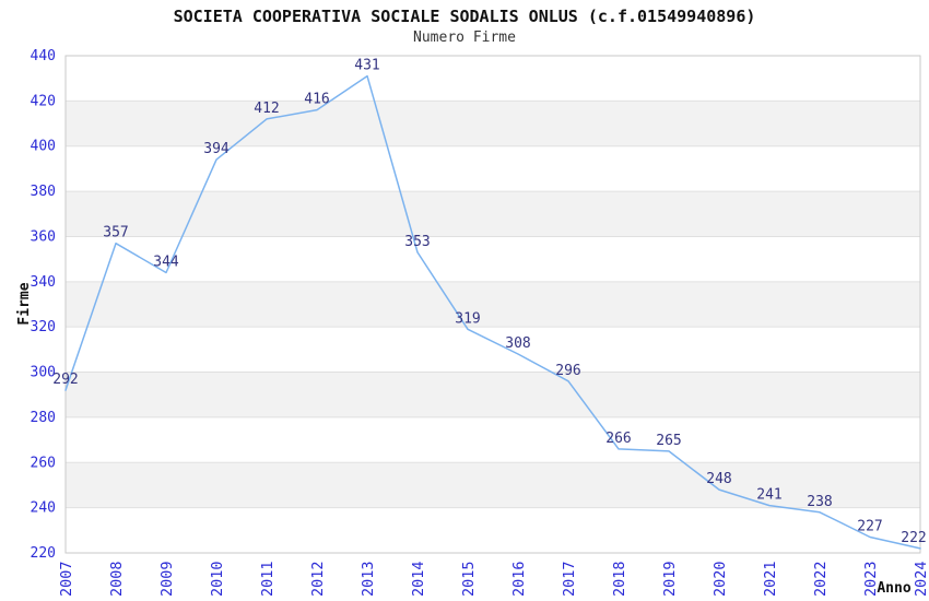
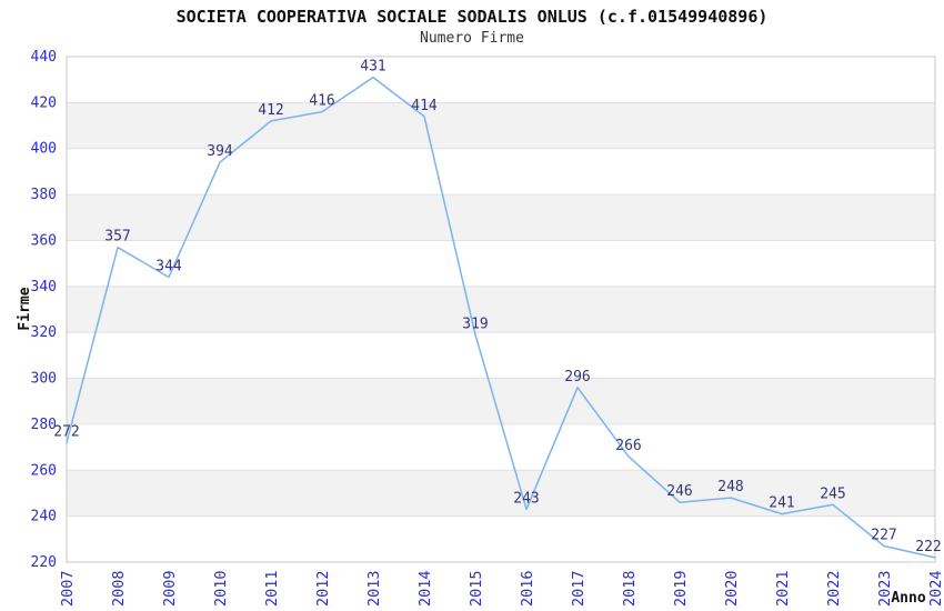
2007: 292 -> 272
2014: 353 -> 414
2016: 308 -> 243
2019: 265 -> 246
2022: 238 -> 245
